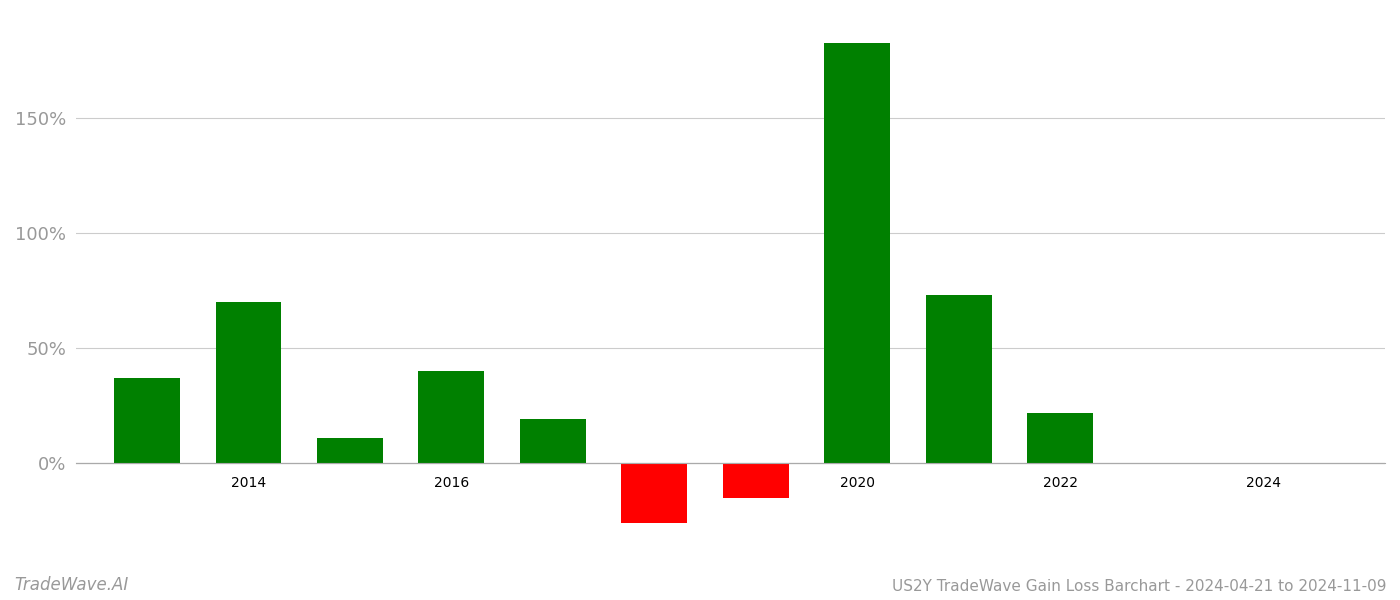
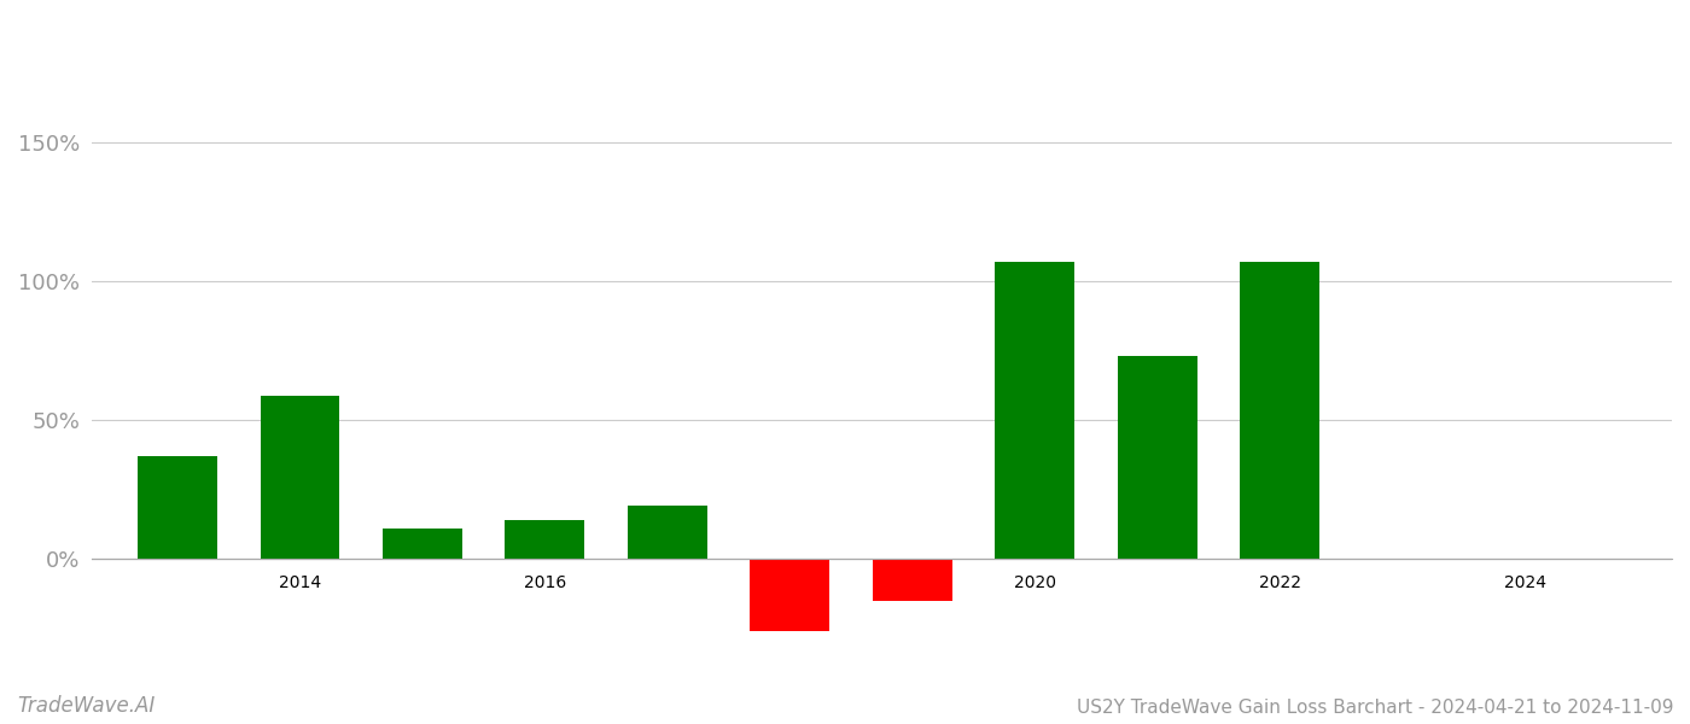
2014: 70% -> 59%
2016: 40% -> 14%
2020: 183% -> 107%
2022: 22% -> 107%
